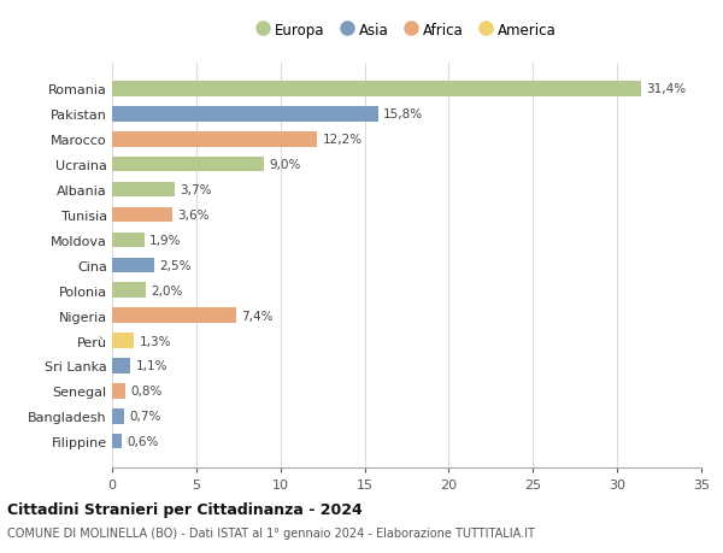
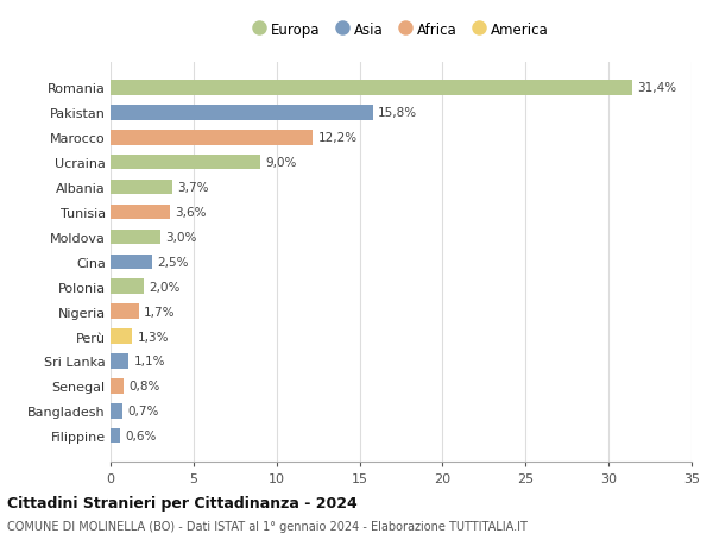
Moldova: 1,9% -> 3,0%
Nigeria: 7,4% -> 1,7%
